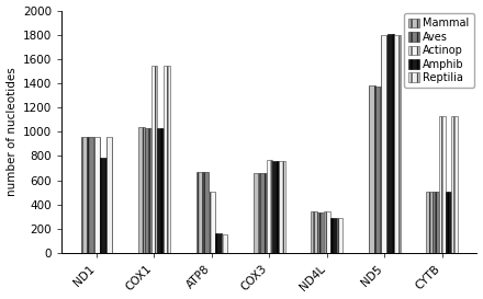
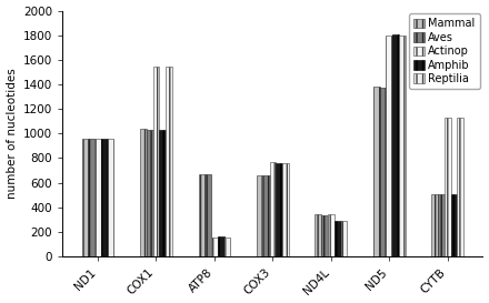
Amphib/ND1: 790 -> 960
Actinop/ATP8: 510 -> 150
